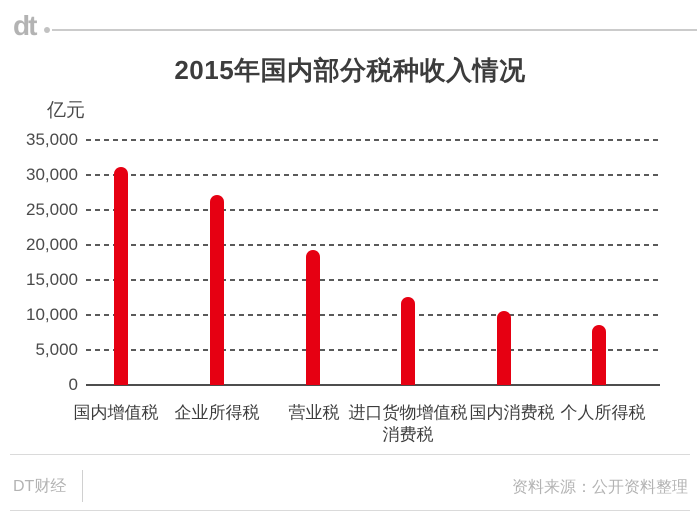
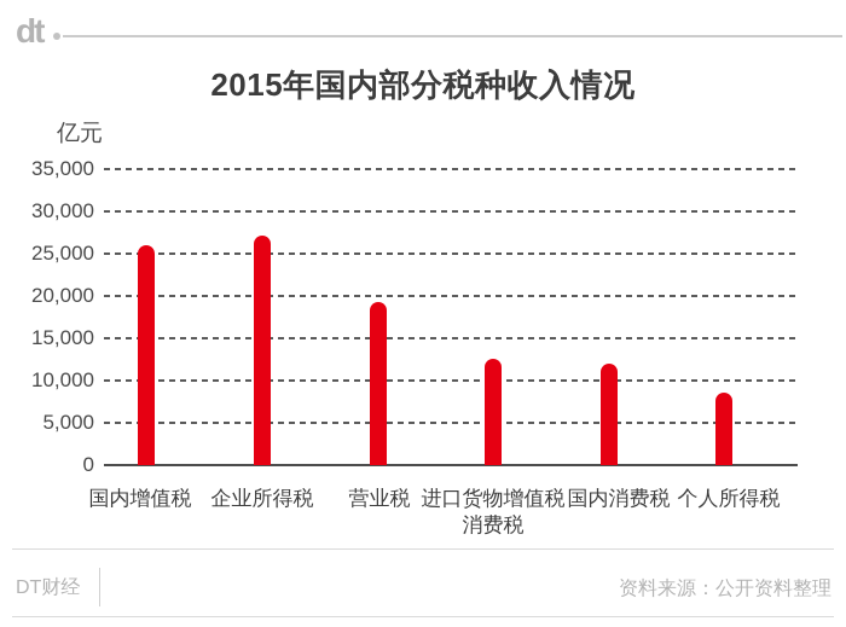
国内增值税: 31000 -> 26000
国内消费税: 11000 -> 12000
